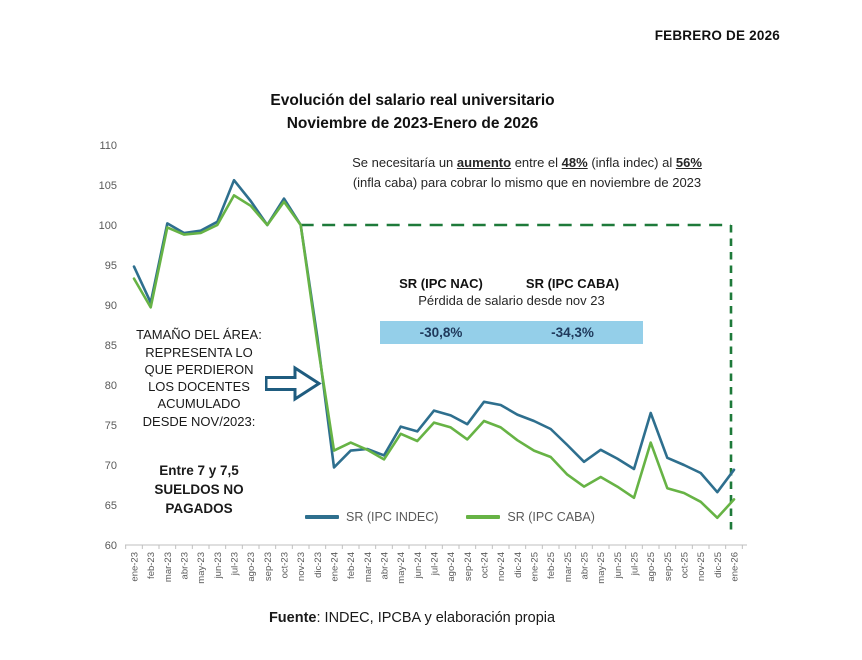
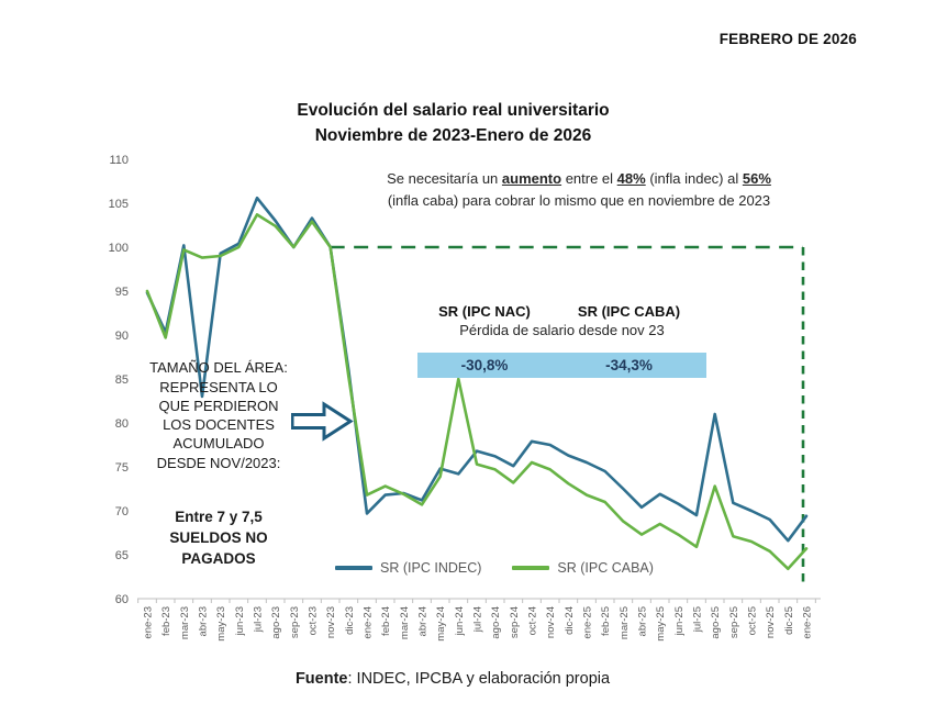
SR (IPC CABA)/ene-23: 93 -> 95
SR (IPC INDEC)/abr-23: 99 -> 83
SR (IPC CABA)/jun-24: 73 -> 85
SR (IPC INDEC)/ago-25: 76 -> 81
